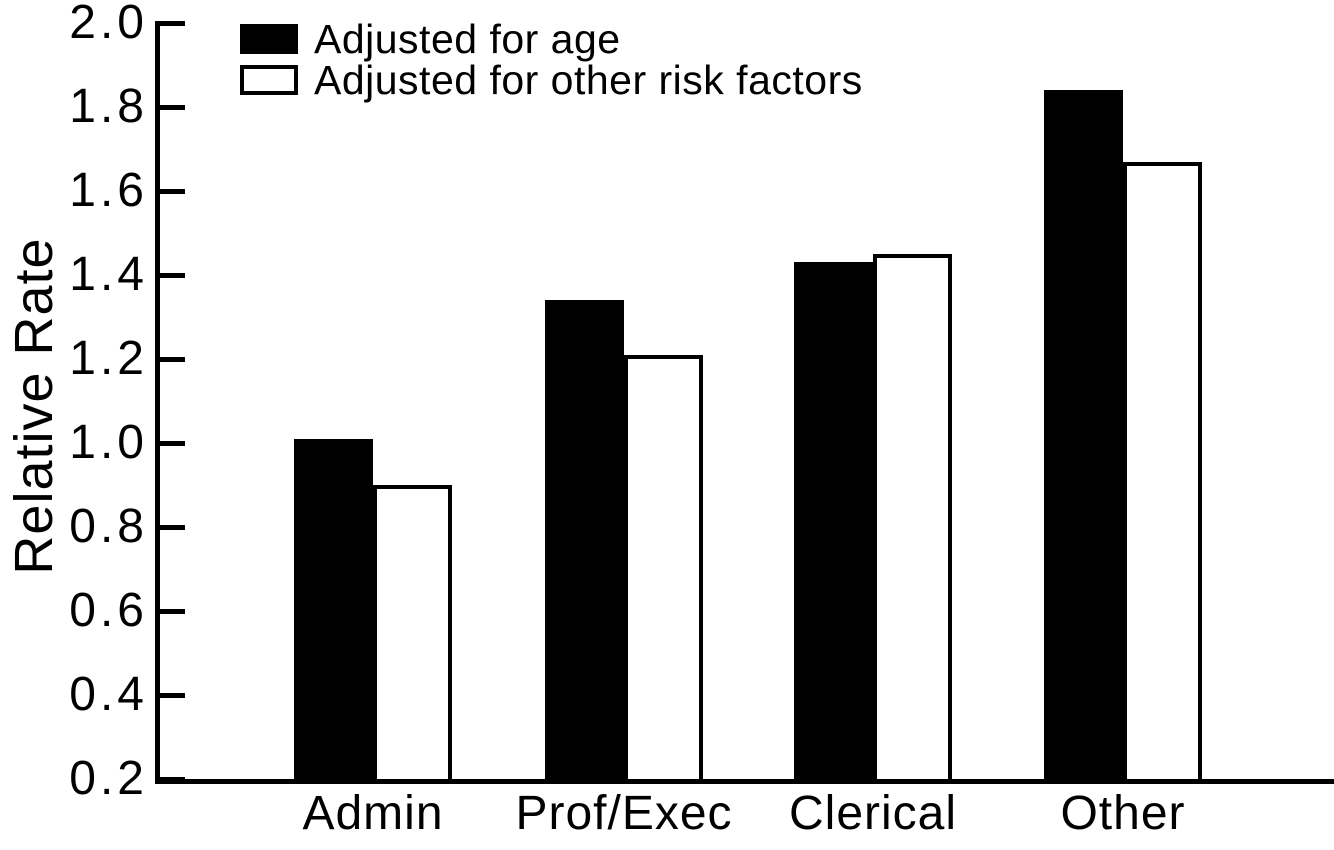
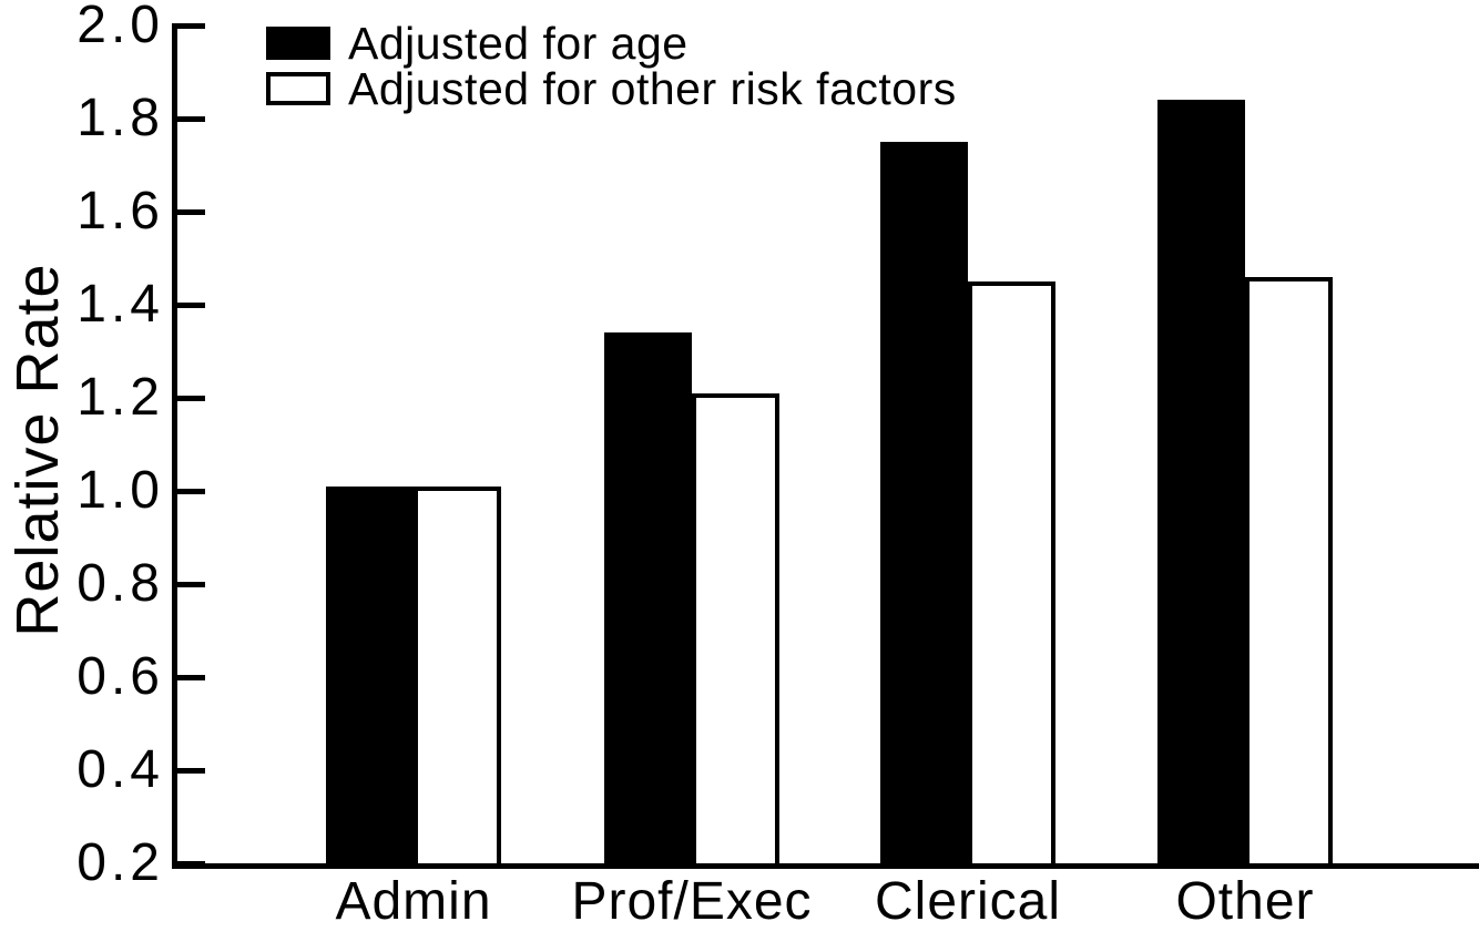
Adjusted for other risk factors/Admin: 0.90 -> 1.01
Adjusted for age/Clerical: 1.43 -> 1.75
Adjusted for other risk factors/Other: 1.67 -> 1.46
